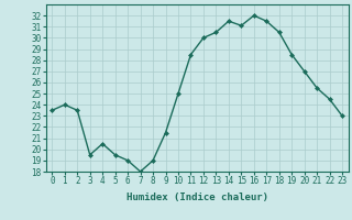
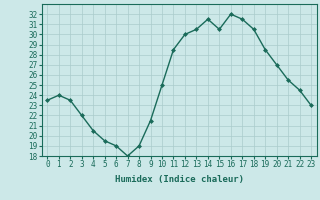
3: 19.5 -> 22.0
15: 31.1 -> 30.5
